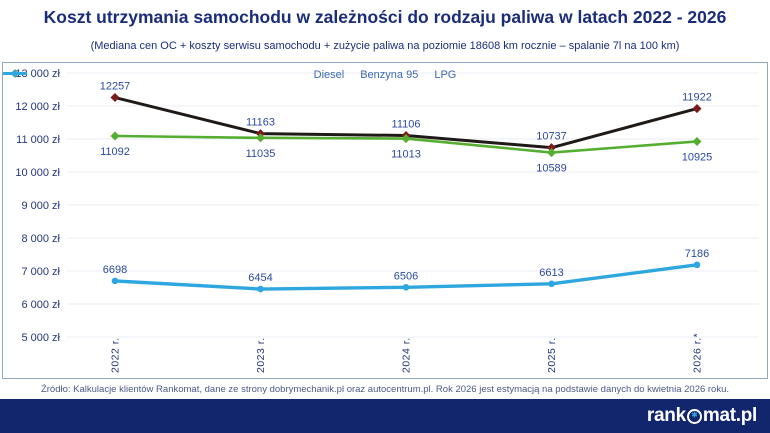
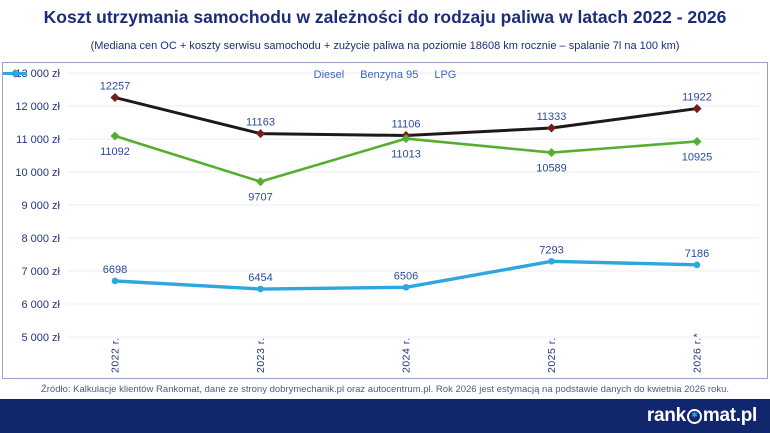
Benzyna 95/2023 r.: 11035 -> 9707
Diesel/2025 r.: 10737 -> 11333
LPG/2025 r.: 6613 -> 7293
